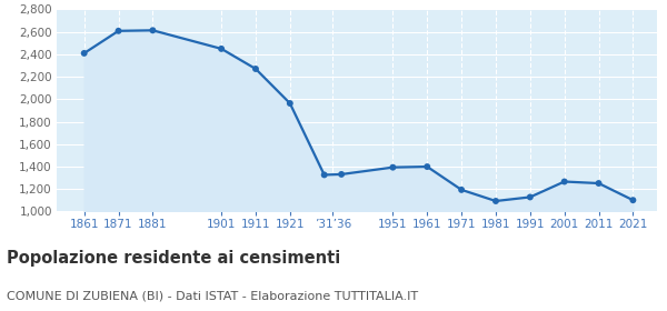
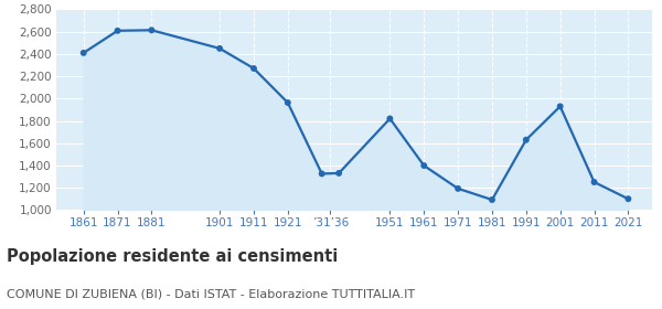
1951: 1,390 -> 1,820
1991: 1,130 -> 1,630
2001: 1,270 -> 1,930
